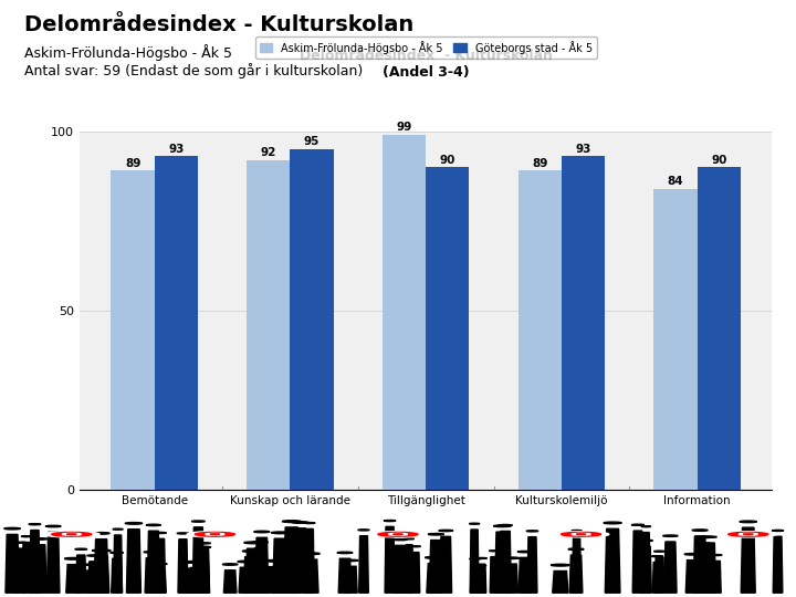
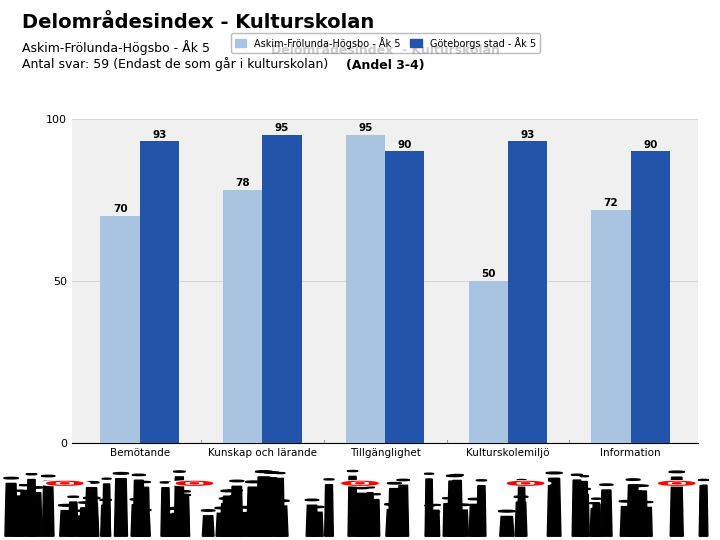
Askim-Frölunda-Högsbo - Åk 5/Bemötande: 89 -> 70
Askim-Frölunda-Högsbo - Åk 5/Kunskap och lärande: 92 -> 78
Askim-Frölunda-Högsbo - Åk 5/Tillgänglighet: 99 -> 95
Askim-Frölunda-Högsbo - Åk 5/Kulturskolemiljö: 89 -> 50
Askim-Frölunda-Högsbo - Åk 5/Information: 84 -> 72
